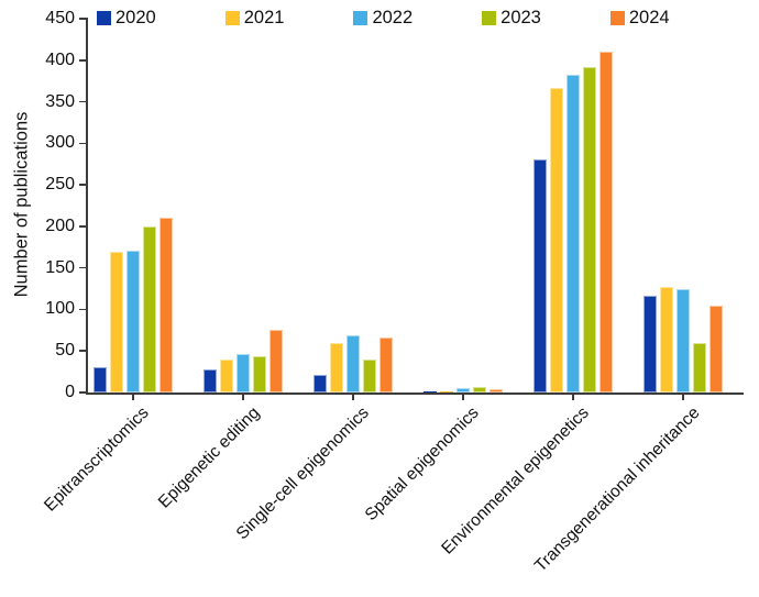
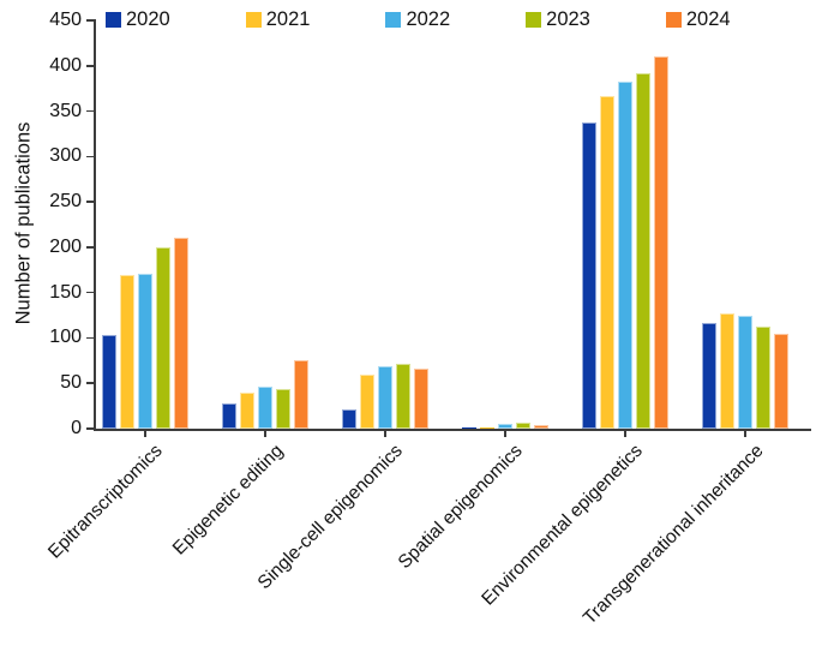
2020/Epitranscriptomics: 30 -> 100
2023/Single-cell epigenomics: 40 -> 70
2020/Environmental epigenetics: 280 -> 340
2023/Transgenerational inheritance: 60 -> 110
